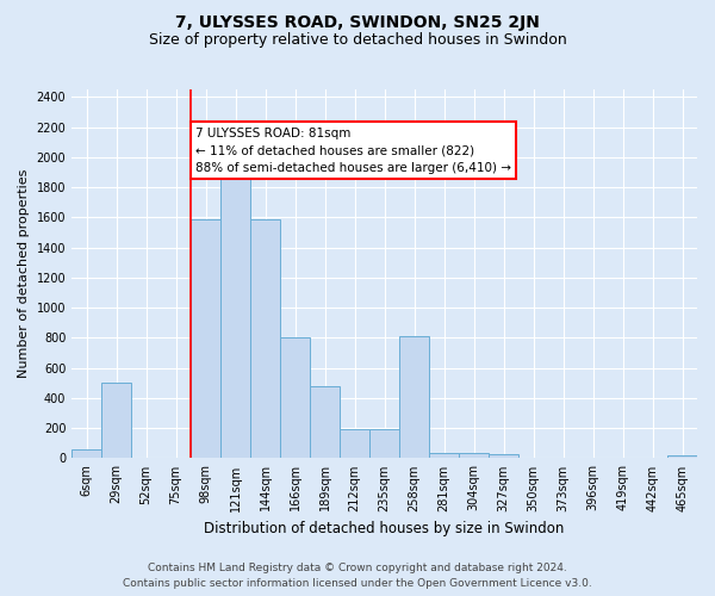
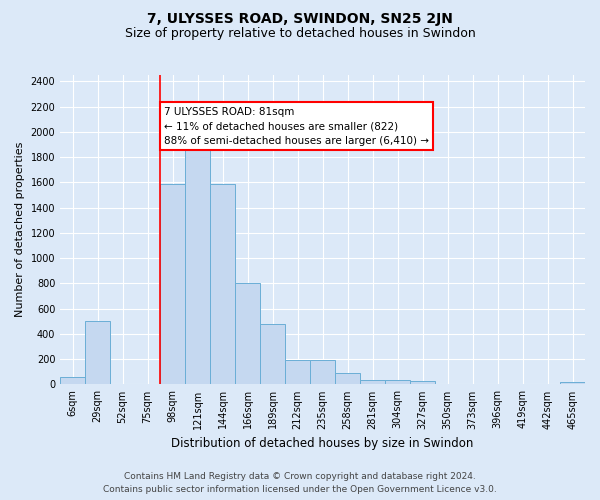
258sqm: 810 -> 90
